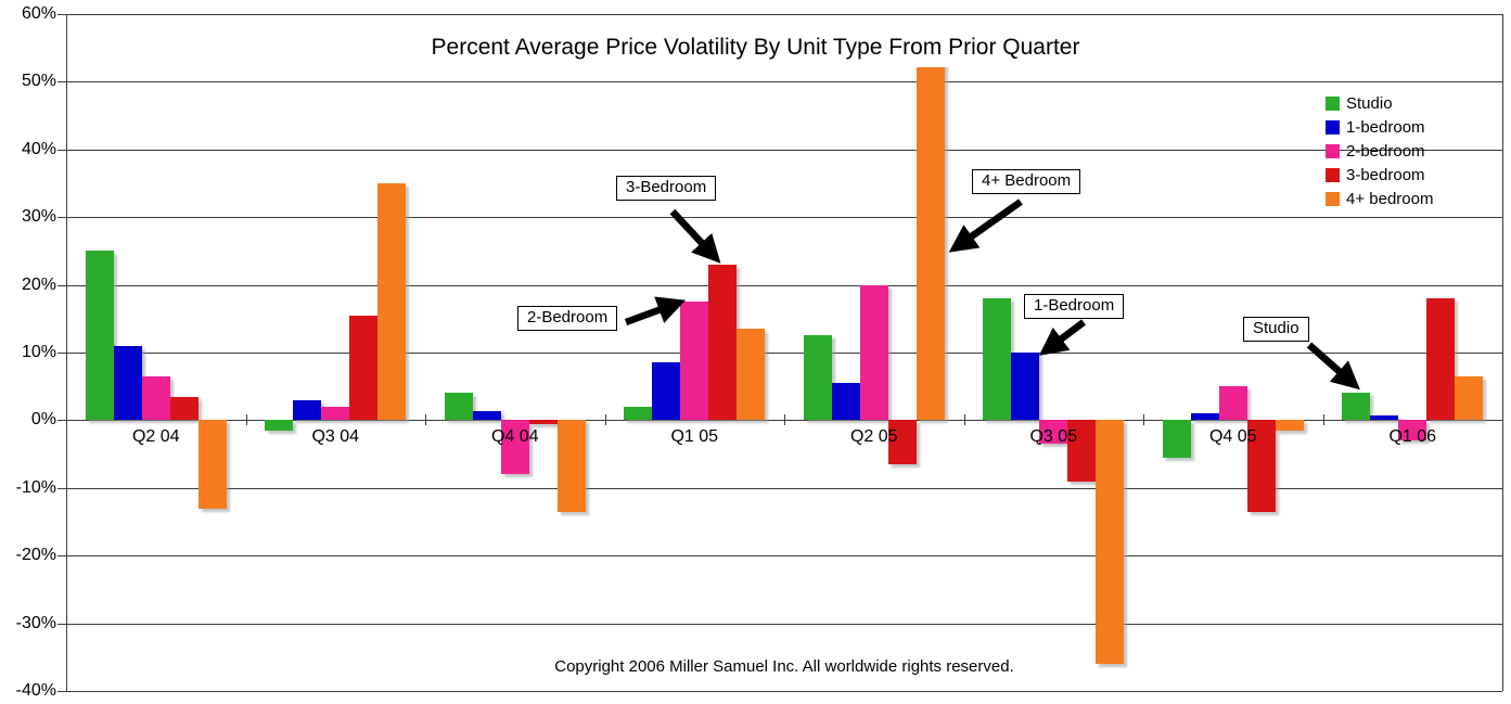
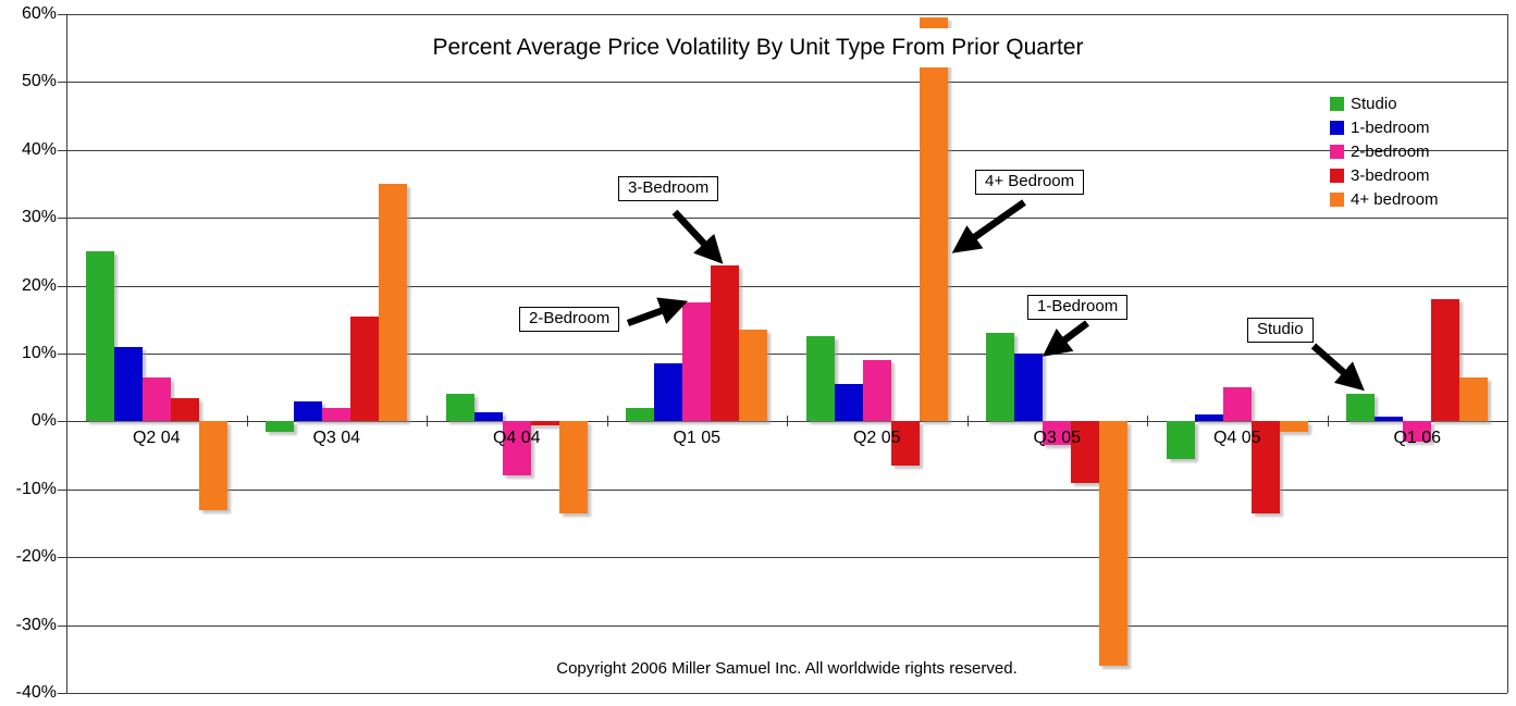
2-bedroom/Q2 05: 20% -> 9%
4+ bedroom/Q2 05: 54% -> 60%
Studio/Q3 05: 18% -> 13%
